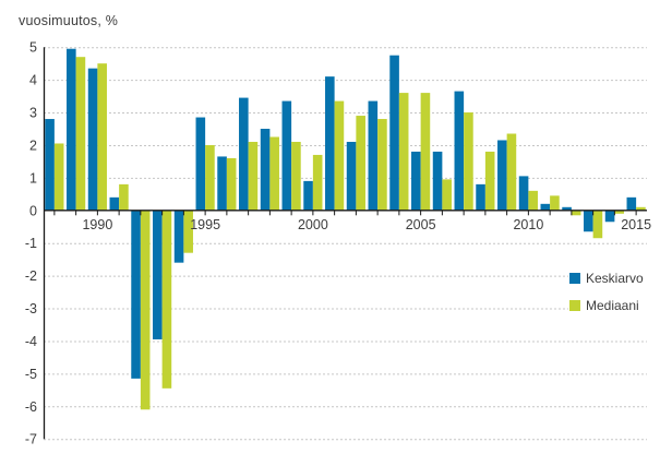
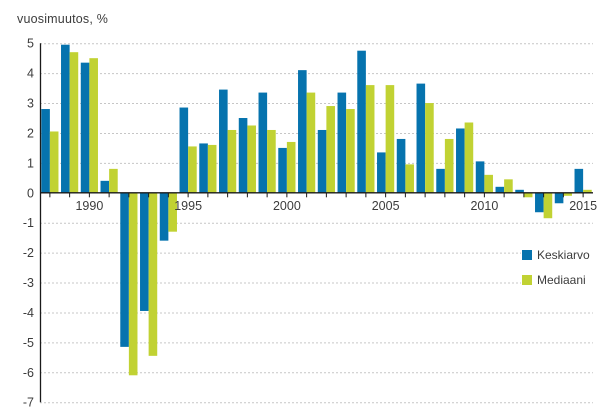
Mediaani/1995: 2.0 -> 1.6
Keskiarvo/2000: 0.9 -> 1.5
Keskiarvo/2005: 1.8 -> 1.4
Keskiarvo/2015: 0.4 -> 0.8
